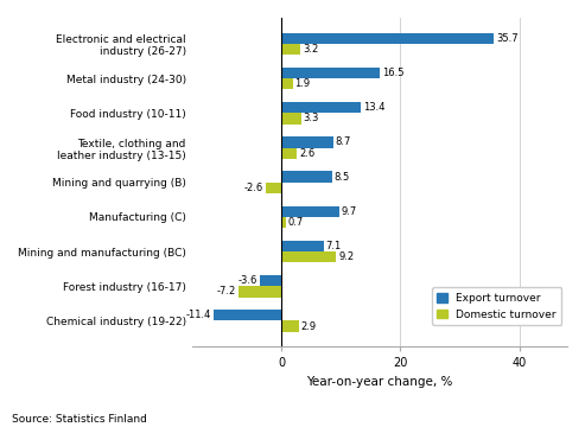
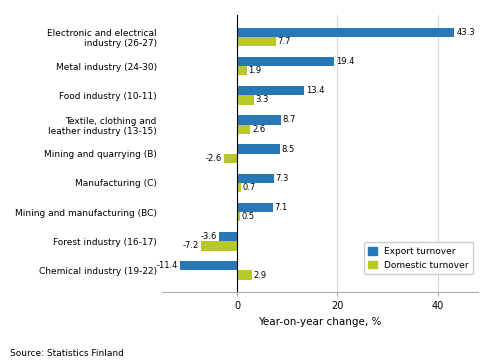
Export turnover/Electronic and electrical industry (26-27): 35.7 -> 43.3
Domestic turnover/Electronic and electrical industry (26-27): 3.2 -> 7.7
Export turnover/Metal industry (24-30): 16.5 -> 19.4
Export turnover/Manufacturing (C): 9.7 -> 7.3
Domestic turnover/Mining and manufacturing (BC): 9.2 -> 0.5
